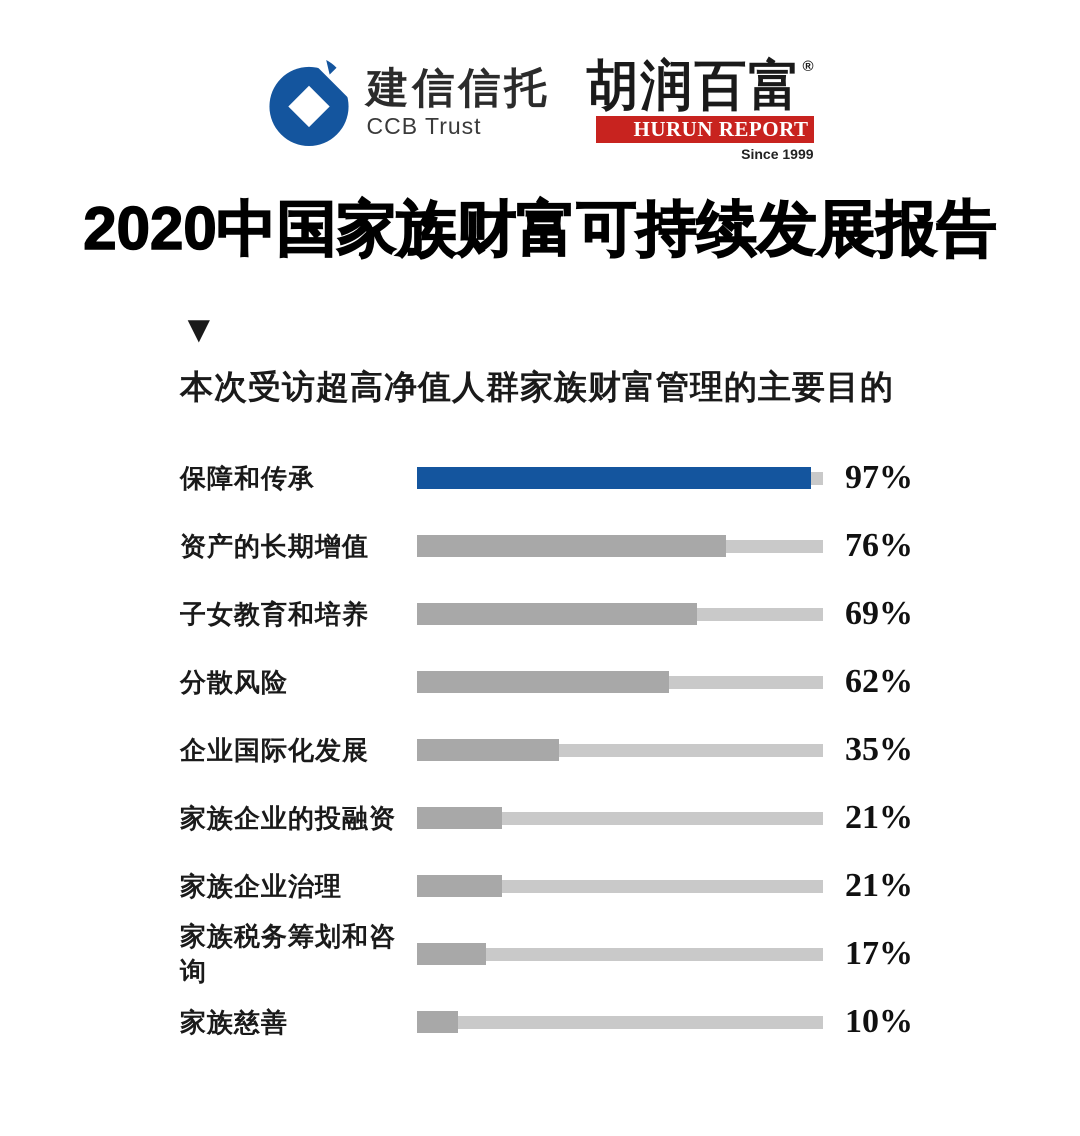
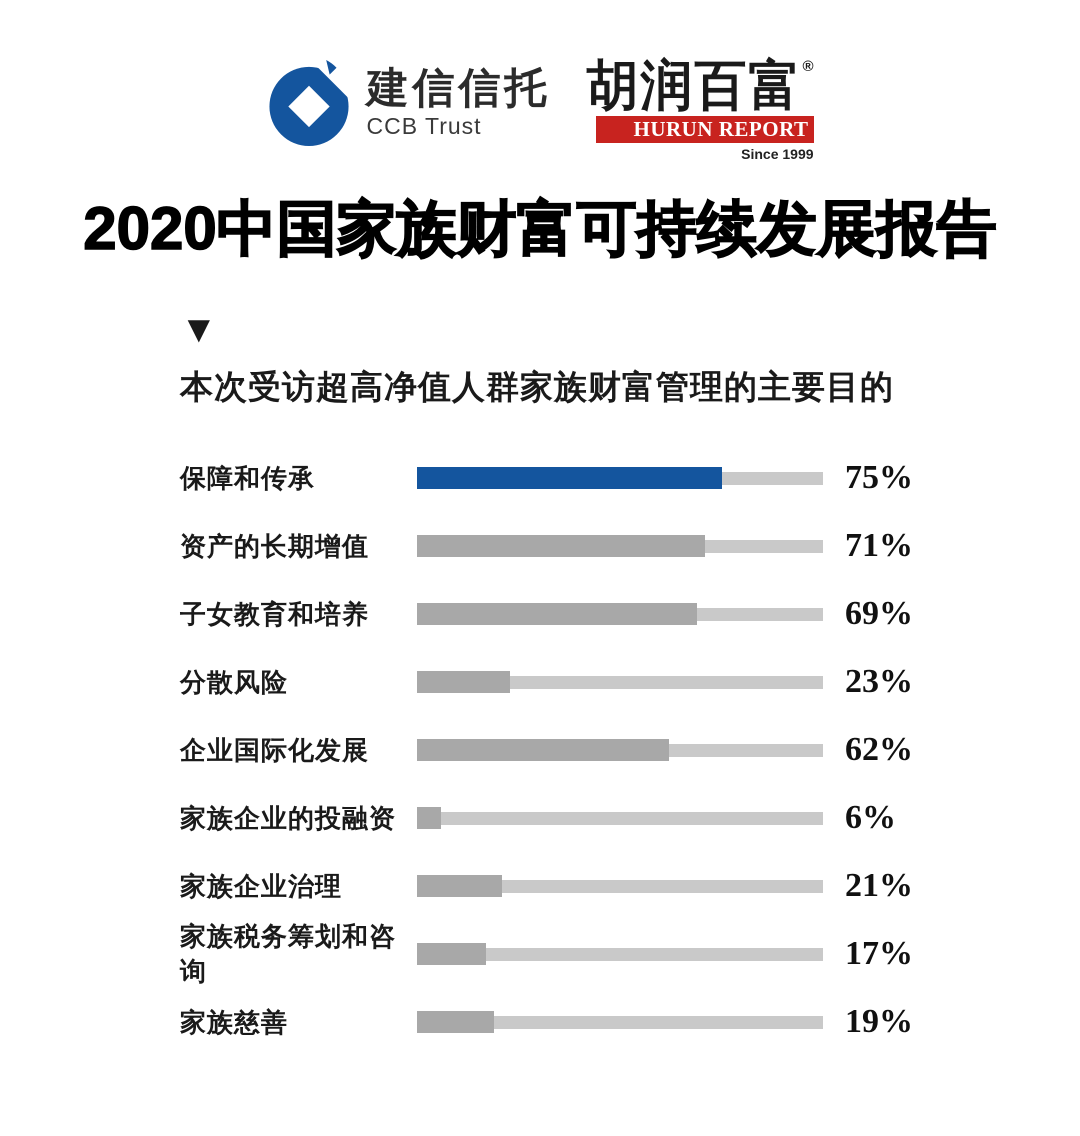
保障和传承: 97% -> 75%
资产的长期增值: 76% -> 71%
分散风险: 62% -> 23%
企业国际化发展: 35% -> 62%
家族企业的投融资: 21% -> 6%
家族慈善: 10% -> 19%
